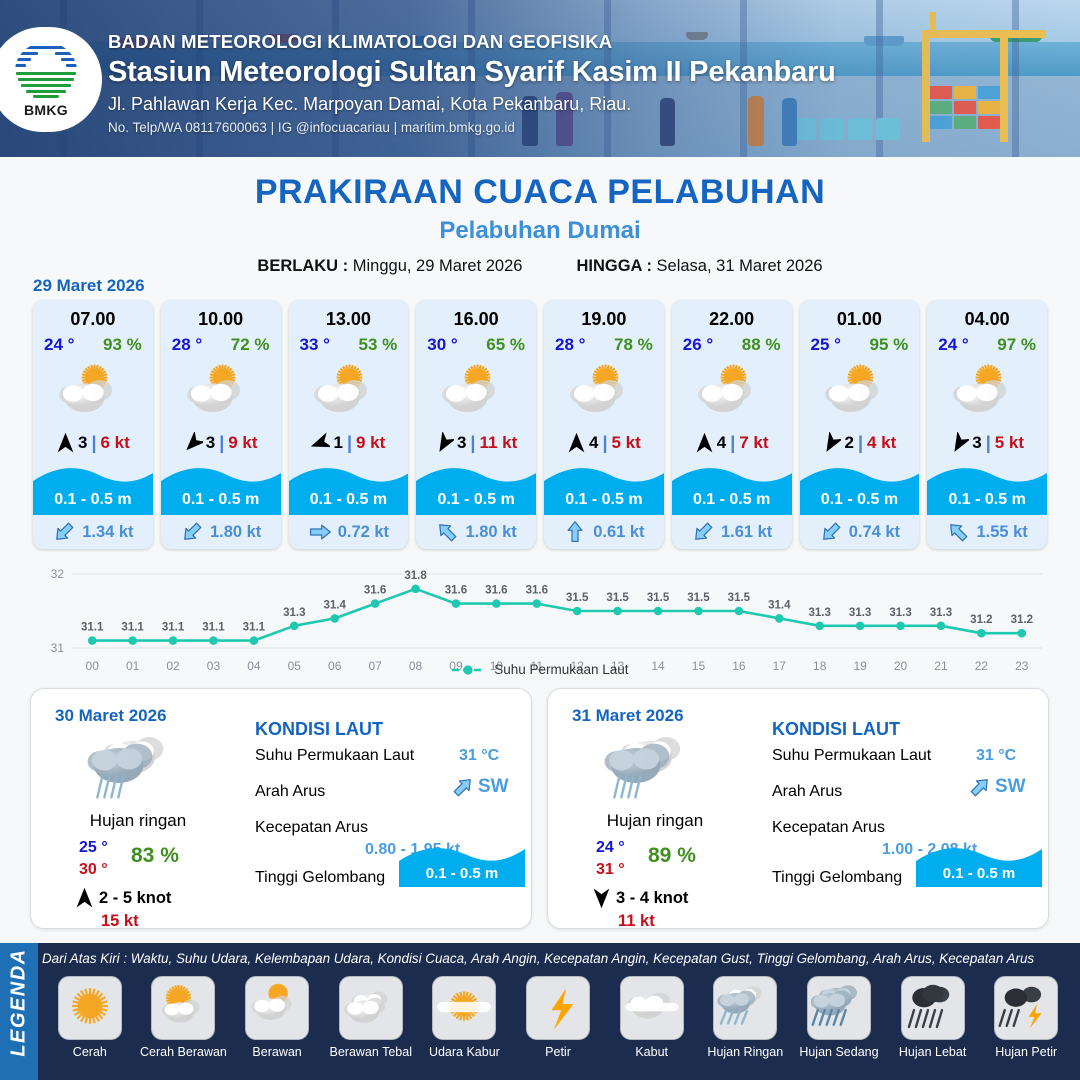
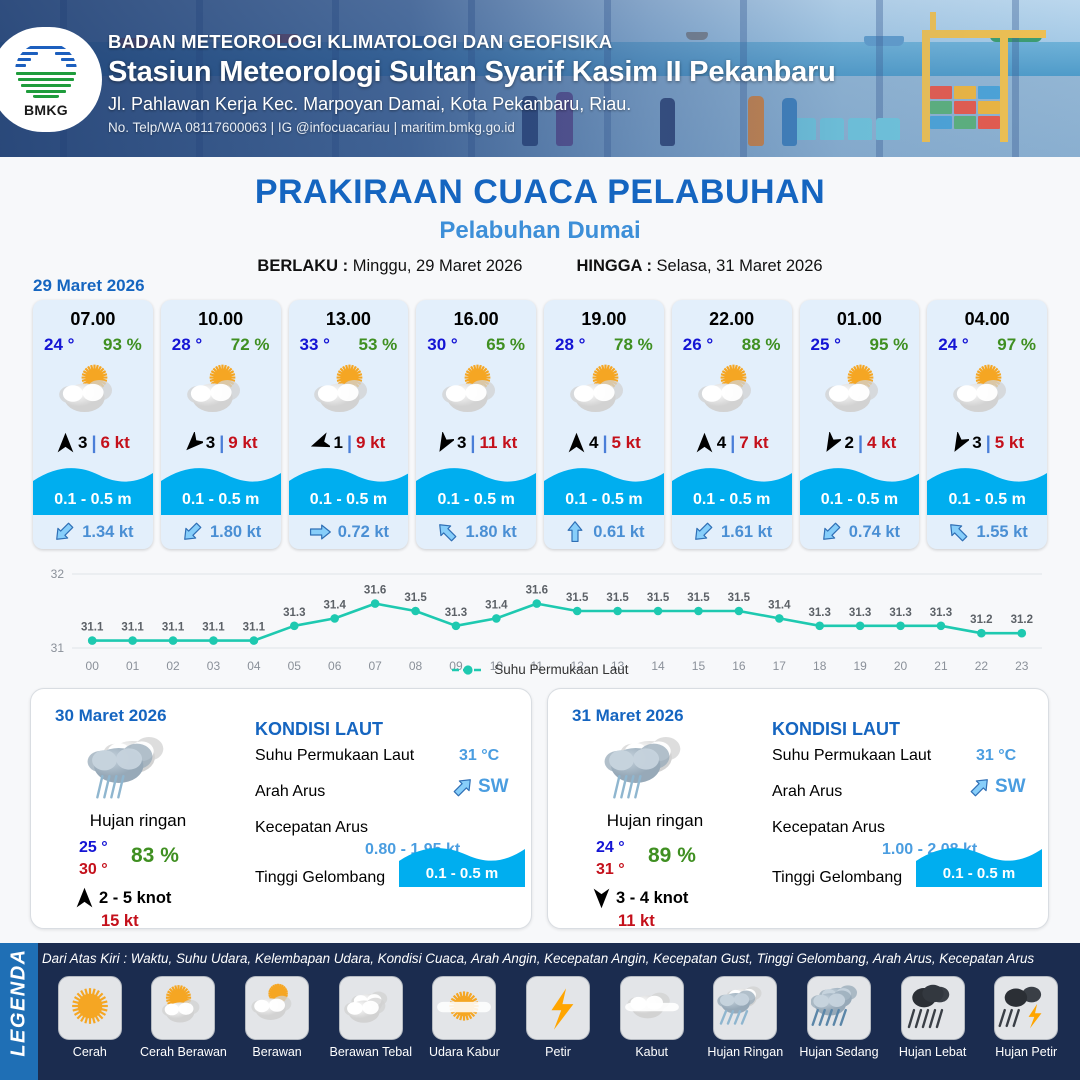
08: 31.8 -> 31.5
09: 31.6 -> 31.3
10: 31.6 -> 31.4
